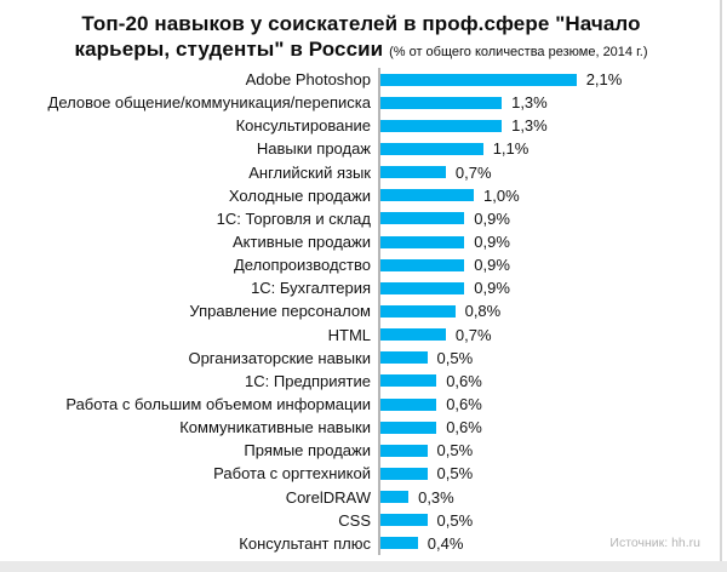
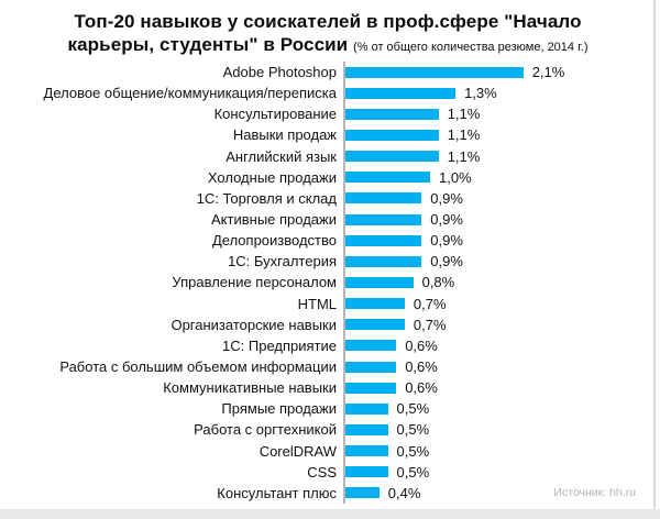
Консультирование: 1,3% -> 1,1%
Английский язык: 0,7% -> 1,1%
Организаторские навыки: 0,5% -> 0,7%
CorelDRAW: 0,3% -> 0,5%
